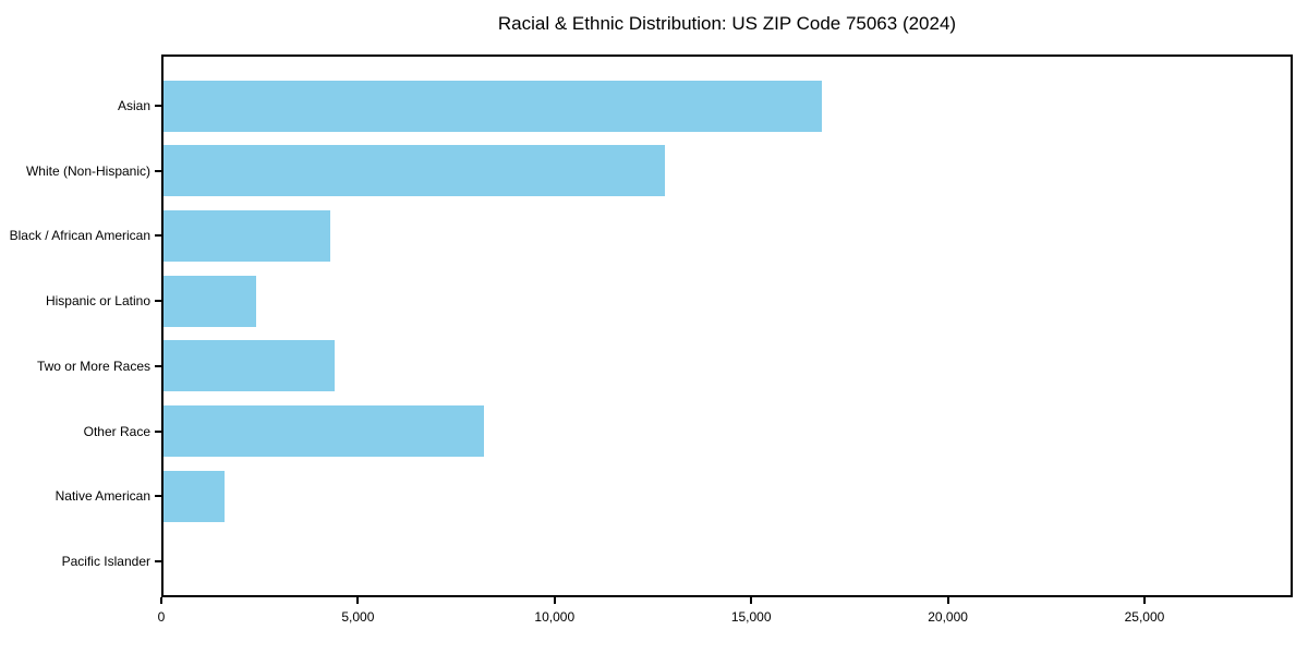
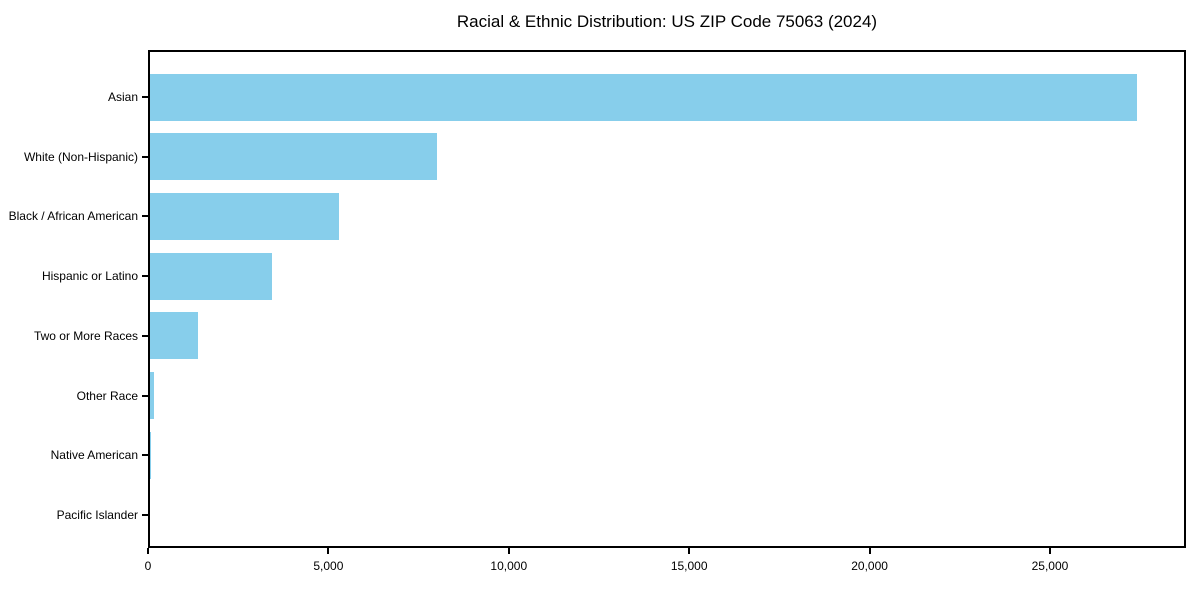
Asian: 16800 -> 27400
White (Non-Hispanic): 12800 -> 8000
Black / African American: 4300 -> 5300
Hispanic or Latino: 2400 -> 3400
Two or More Races: 4400 -> 1400
Other Race: 8200 -> 200
Native American: 1600 -> 100
